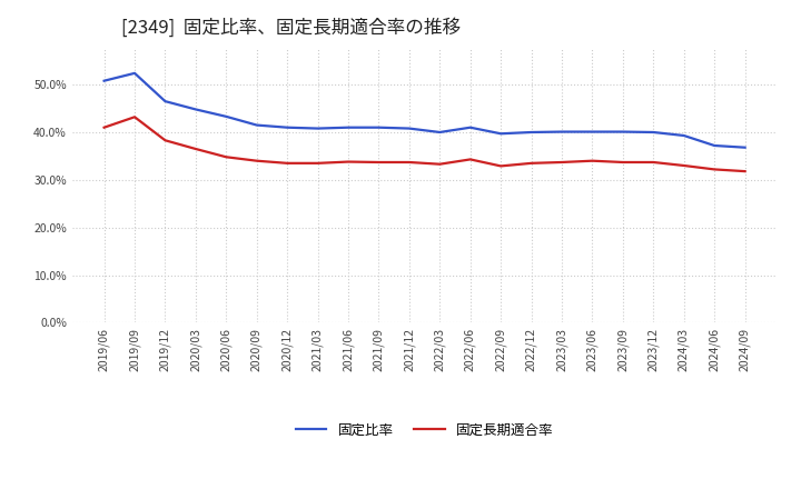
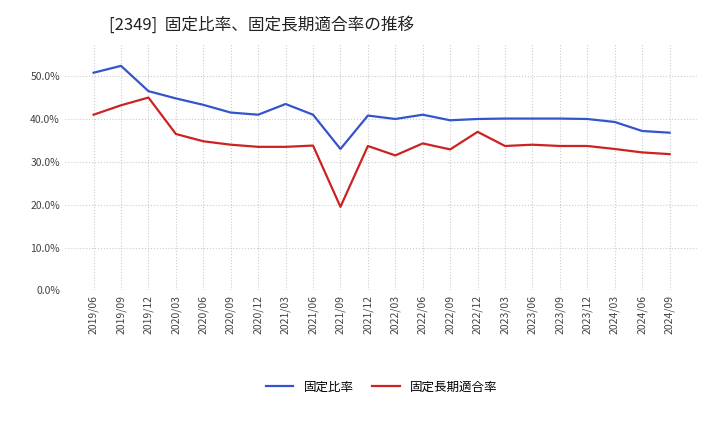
固定長期適合率/2019/12: 38.3% -> 45.0%
固定比率/2021/03: 40.8% -> 43.5%
固定比率/2021/09: 41.0% -> 33.0%
固定長期適合率/2021/09: 33.7% -> 19.5%
固定長期適合率/2022/03: 33.3% -> 31.5%
固定長期適合率/2022/12: 33.5% -> 37.0%
